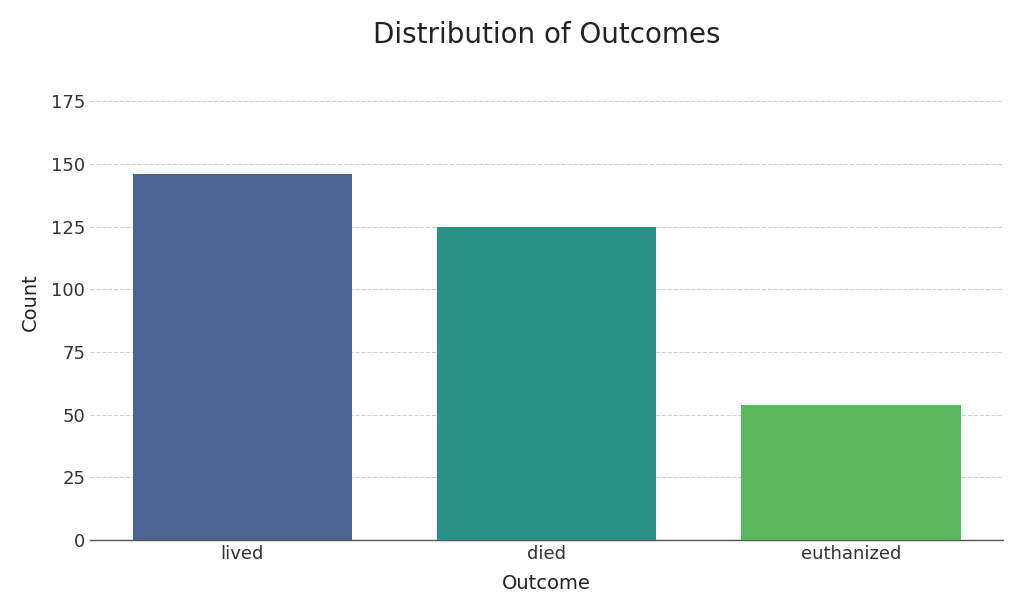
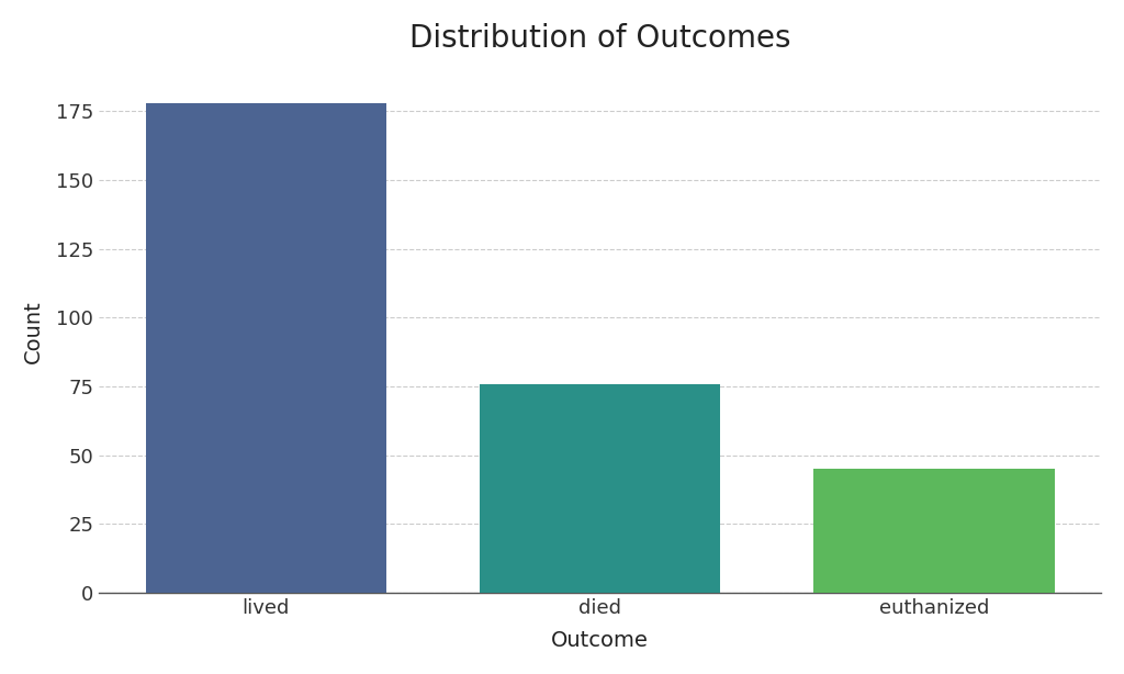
lived: 146 -> 178
died: 125 -> 76
euthanized: 54 -> 45
